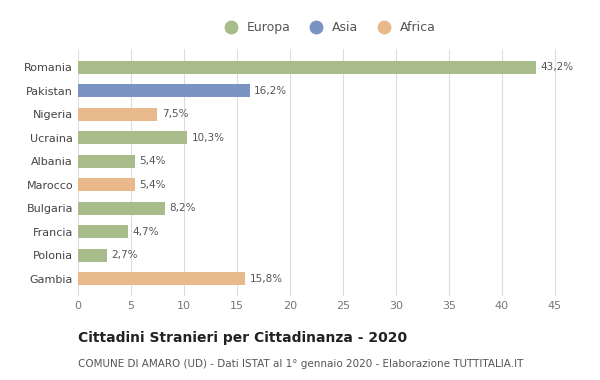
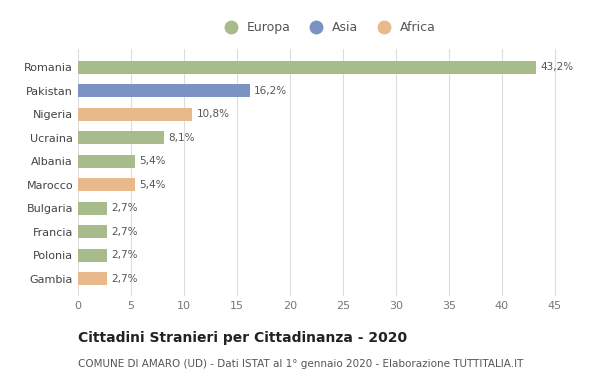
Nigeria: 7,5% -> 10,8%
Ucraina: 10,3% -> 8,1%
Bulgaria: 8,2% -> 2,7%
Francia: 4,7% -> 2,7%
Gambia: 15,8% -> 2,7%
